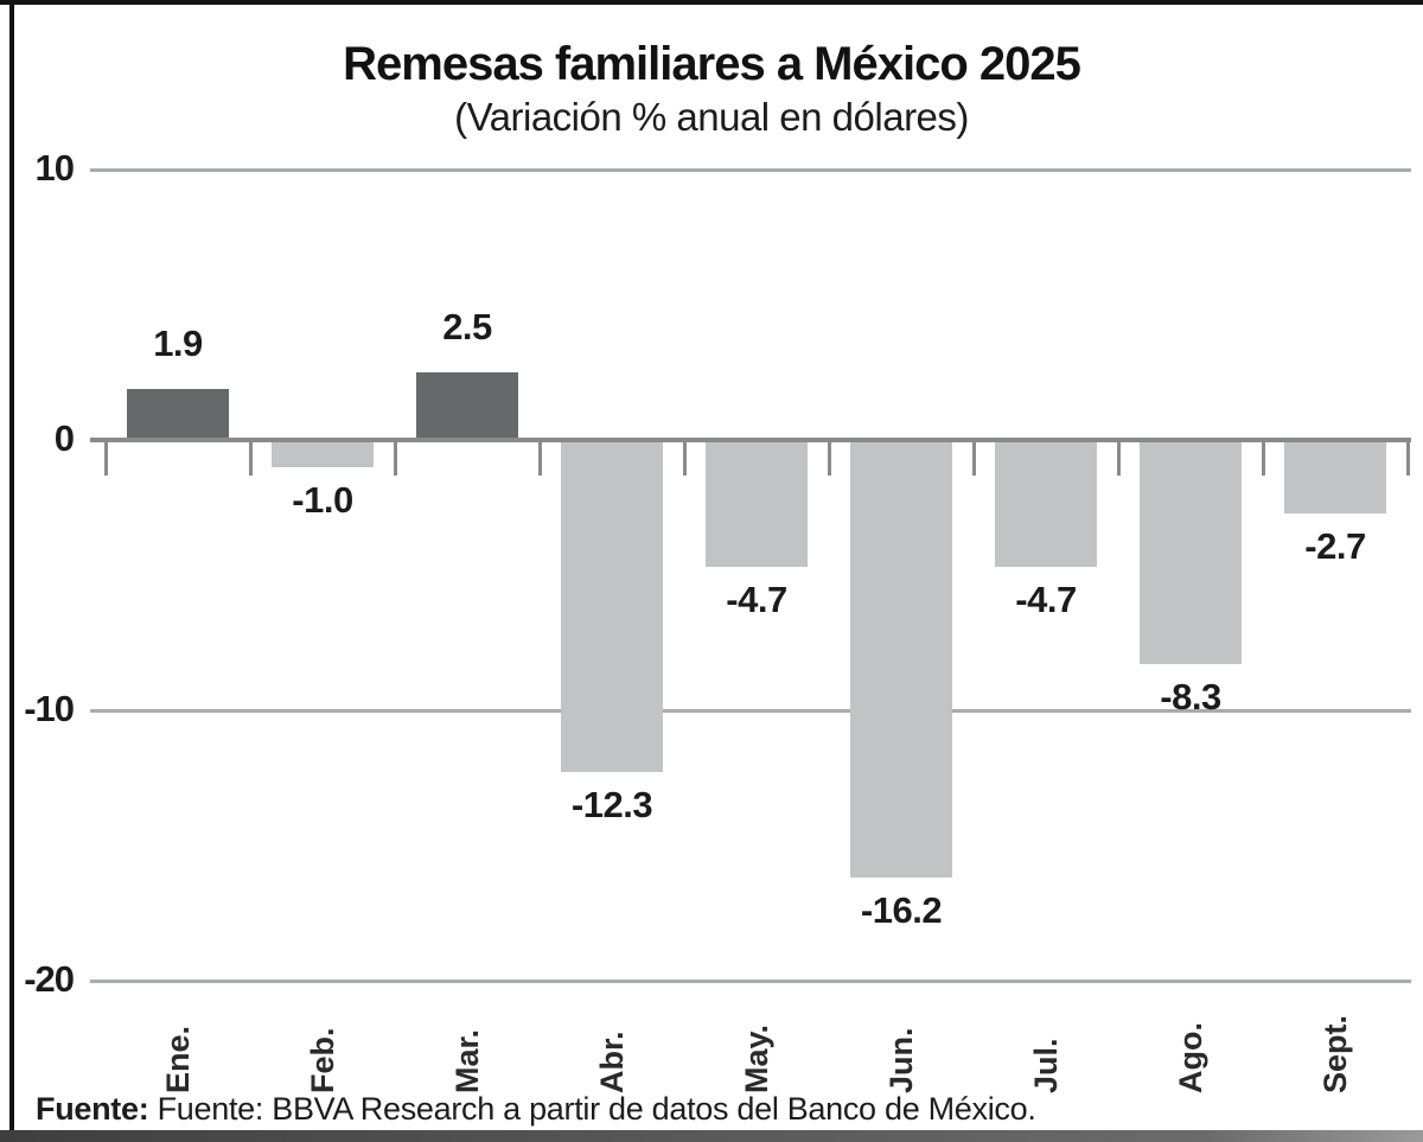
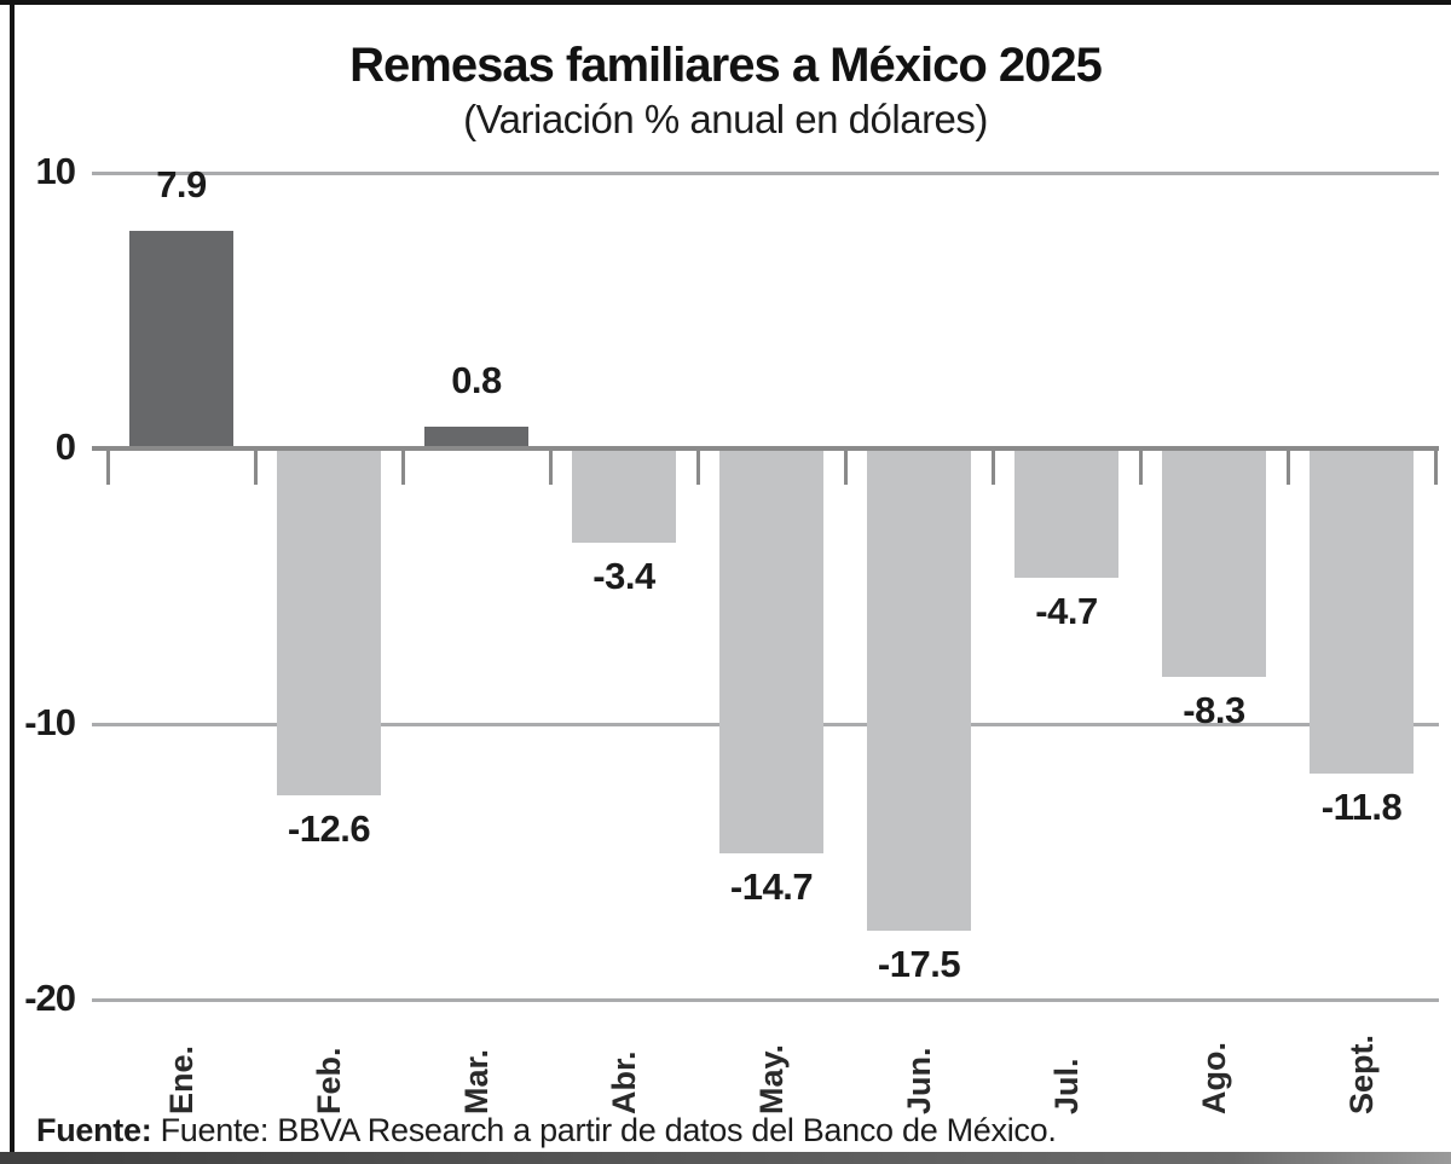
Ene.: 1.9 -> 7.9
Feb.: -1.0 -> -12.6
Mar.: 2.5 -> 0.8
Abr.: -12.3 -> -3.4
May.: -4.7 -> -14.7
Jun.: -16.2 -> -17.5
Sept.: -2.7 -> -11.8
